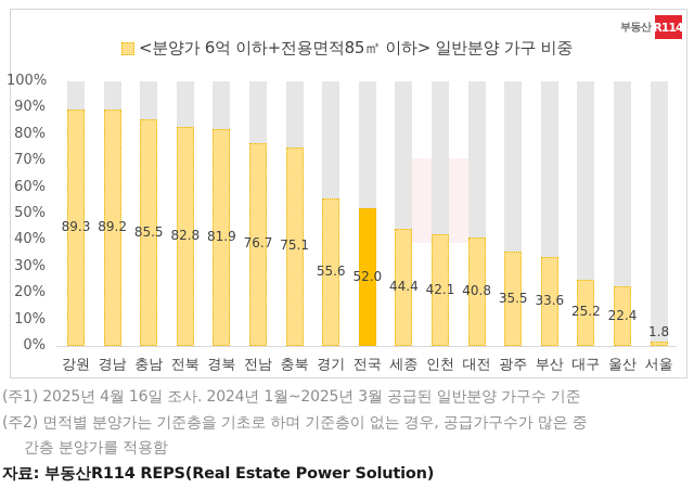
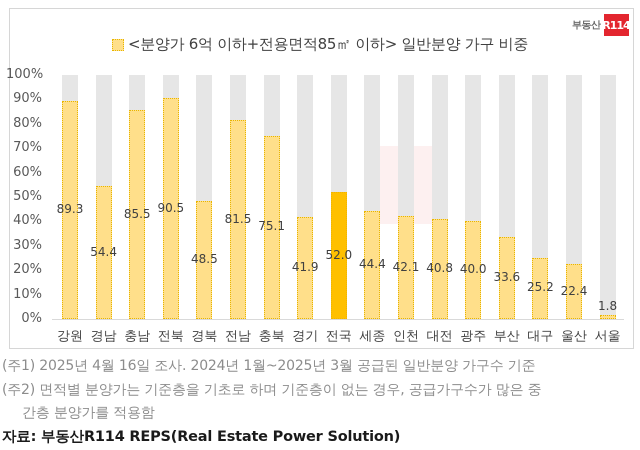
경남: 89.2 -> 54.4
전북: 82.8 -> 90.5
경북: 81.9 -> 48.5
전남: 76.7 -> 81.5
경기: 55.6 -> 41.9
광주: 35.5 -> 40.0
